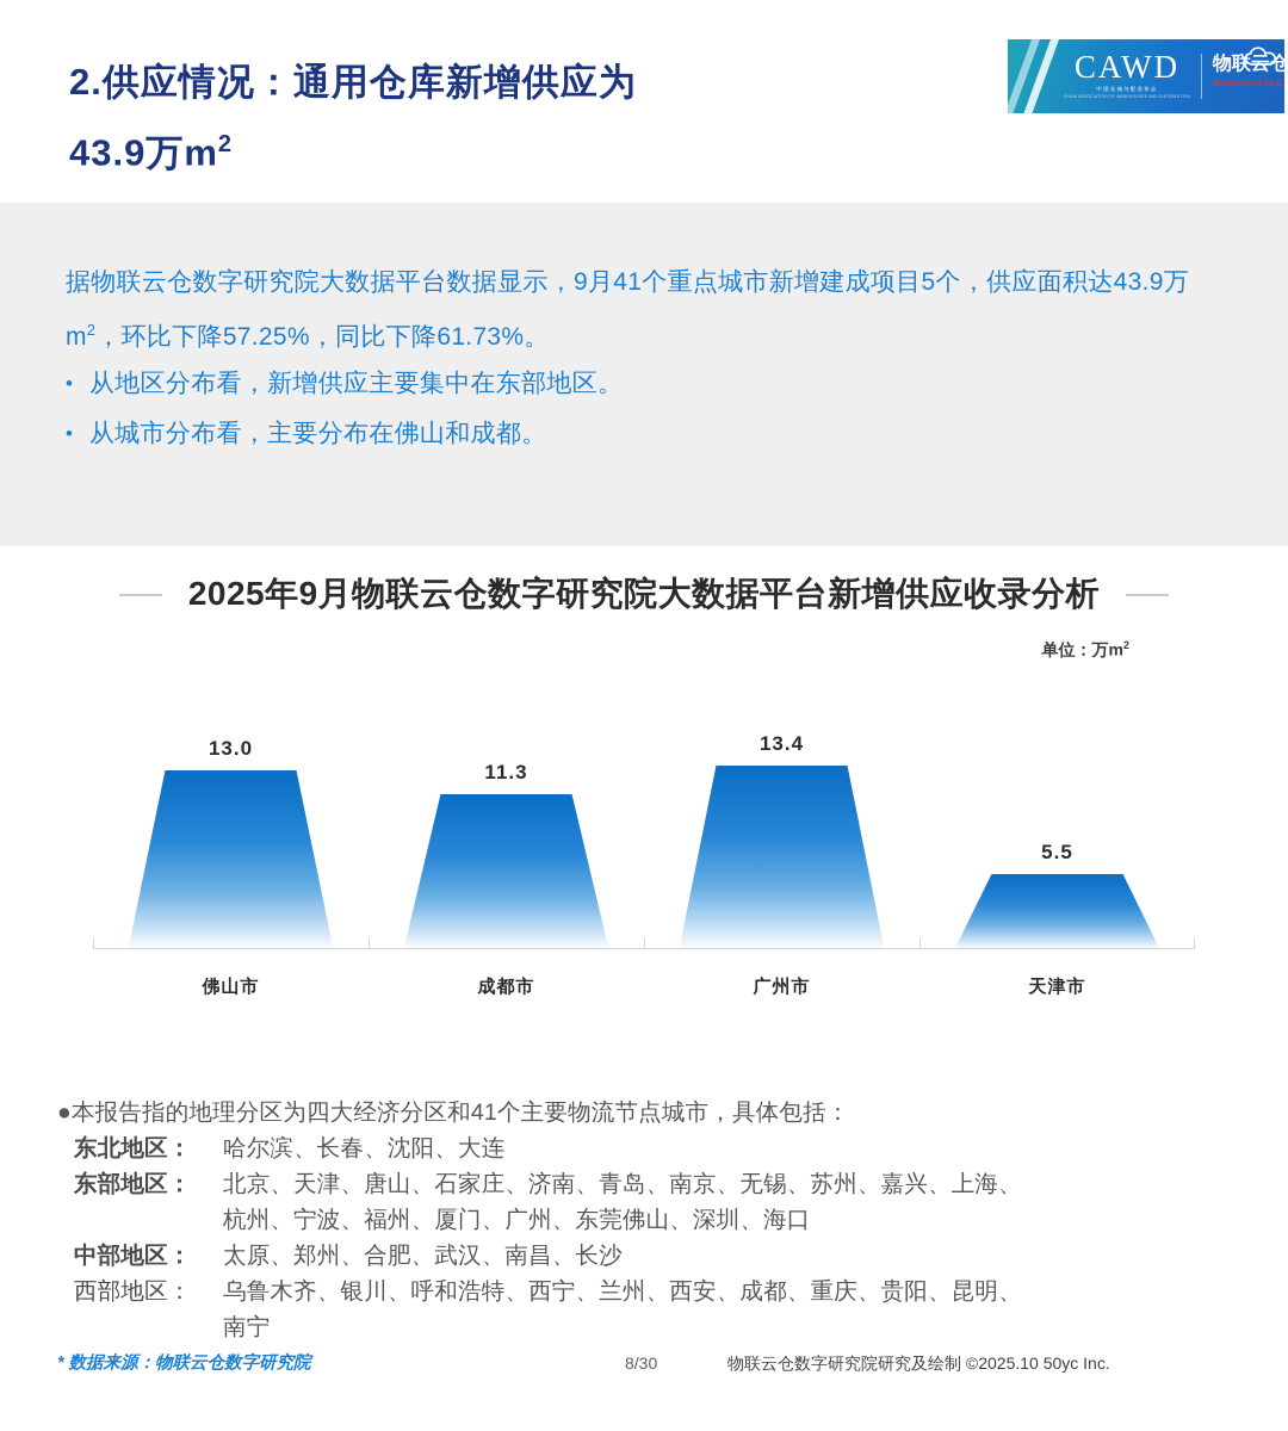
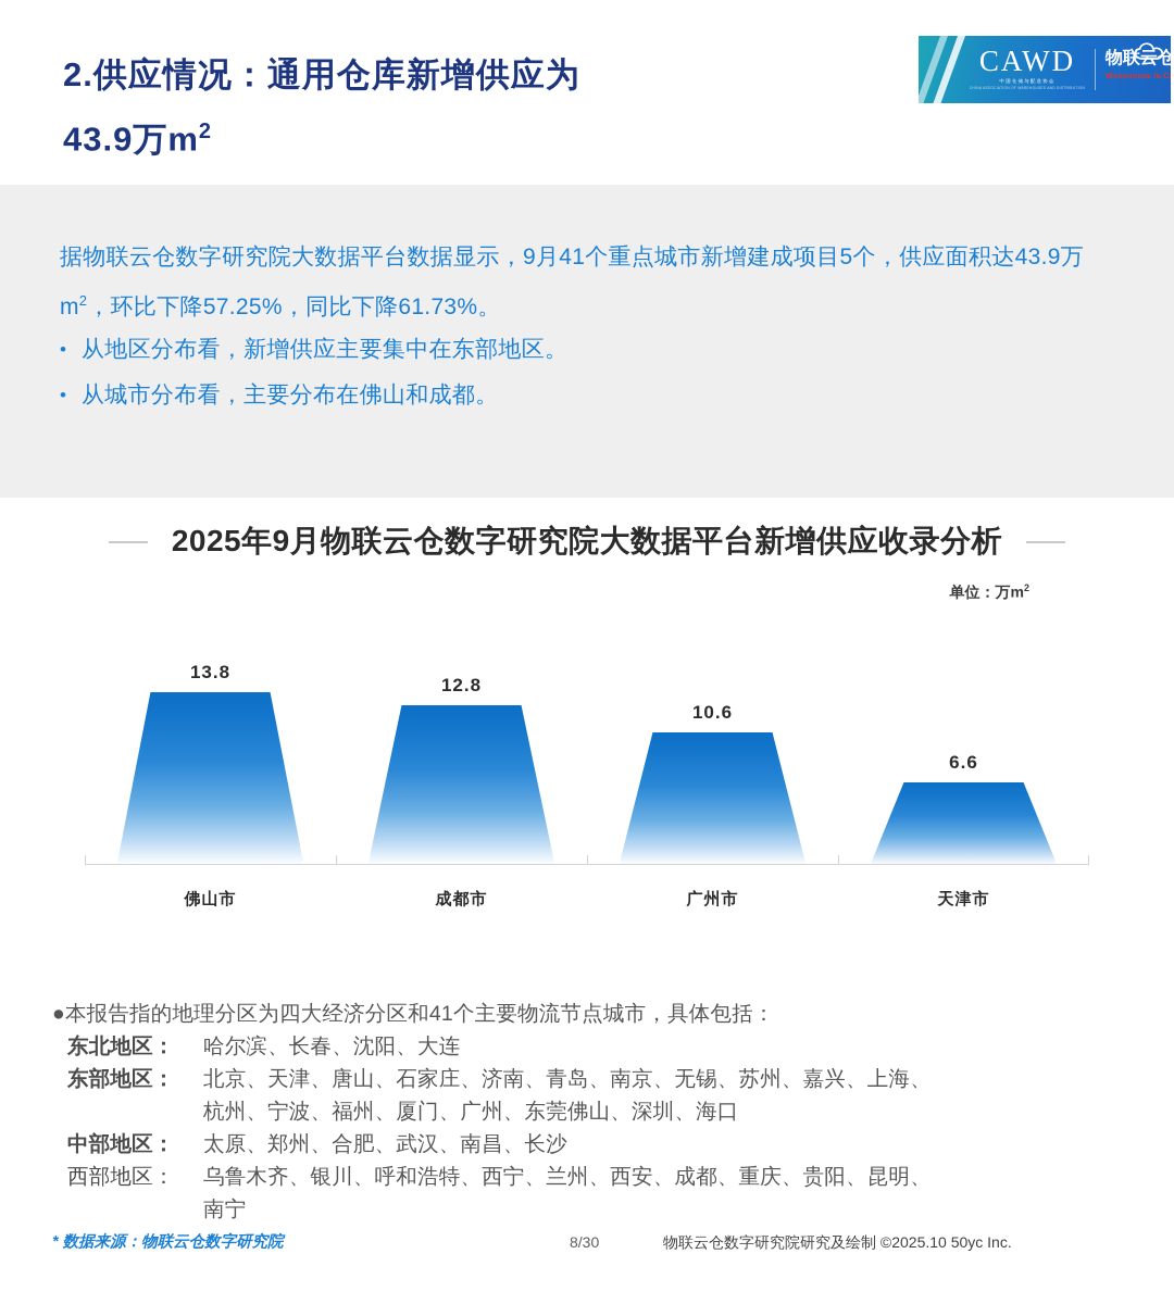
佛山市: 13.0 -> 13.8
成都市: 11.3 -> 12.8
广州市: 13.4 -> 10.6
天津市: 5.5 -> 6.6
